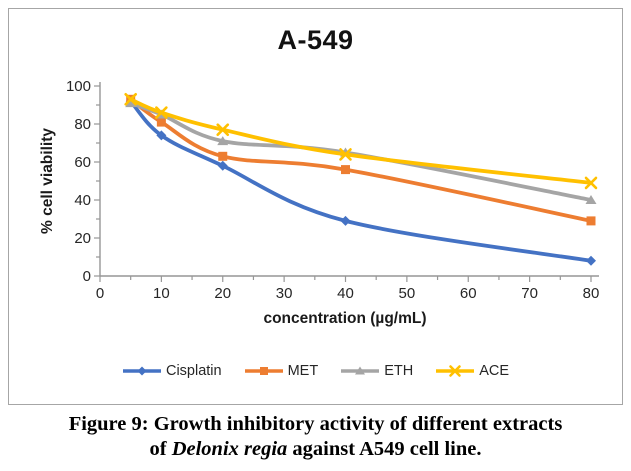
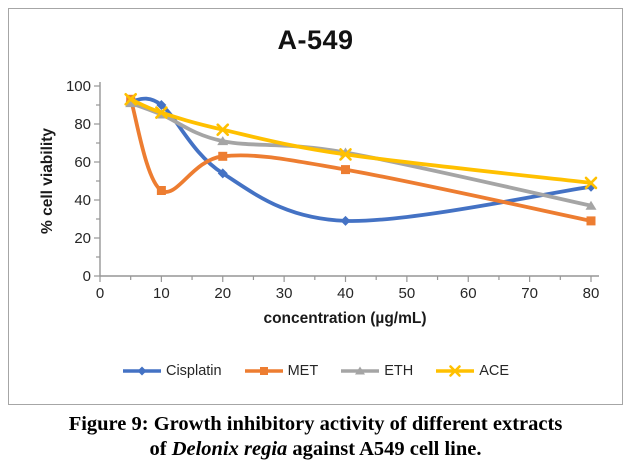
Cisplatin/10: 74 -> 90
MET/10: 81 -> 45
Cisplatin/20: 58 -> 54
Cisplatin/80: 8 -> 47
ETH/80: 40 -> 37
